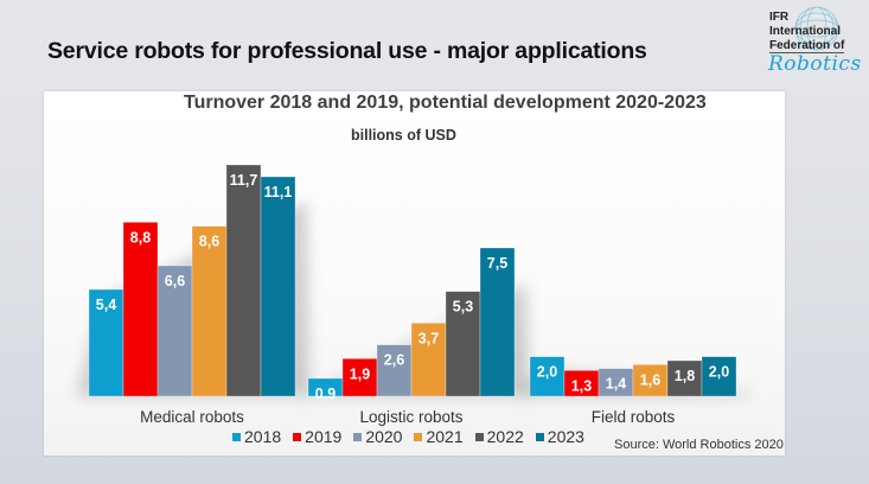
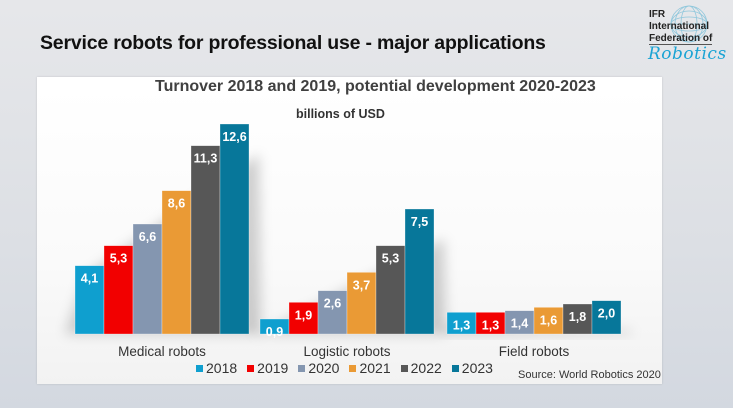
2018/Medical robots: 5,4 -> 4,1
2019/Medical robots: 8,8 -> 5,3
2022/Medical robots: 11,7 -> 11,3
2023/Medical robots: 11,1 -> 12,6
2018/Field robots: 2,0 -> 1,3
